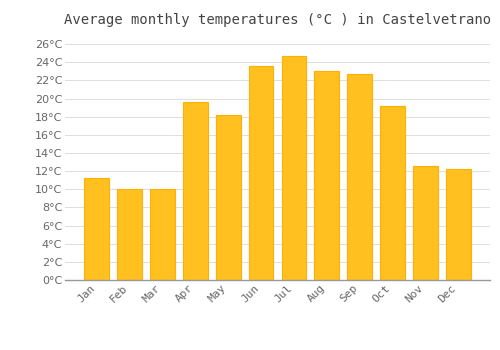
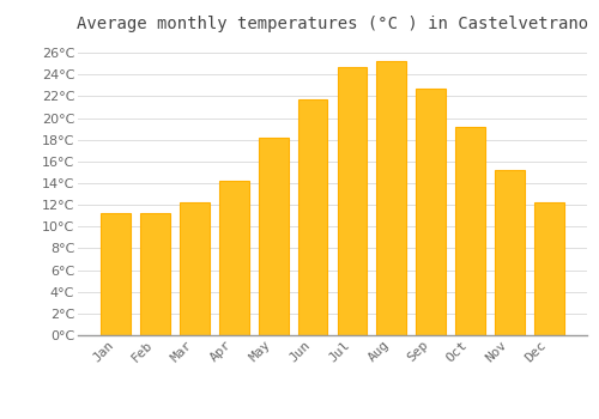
Feb: 10.0°C -> 11.2°C
Mar: 10.0°C -> 12.2°C
Apr: 19.6°C -> 14.2°C
Jun: 23.6°C -> 21.7°C
Aug: 23.0°C -> 25.2°C
Nov: 12.6°C -> 15.2°C
